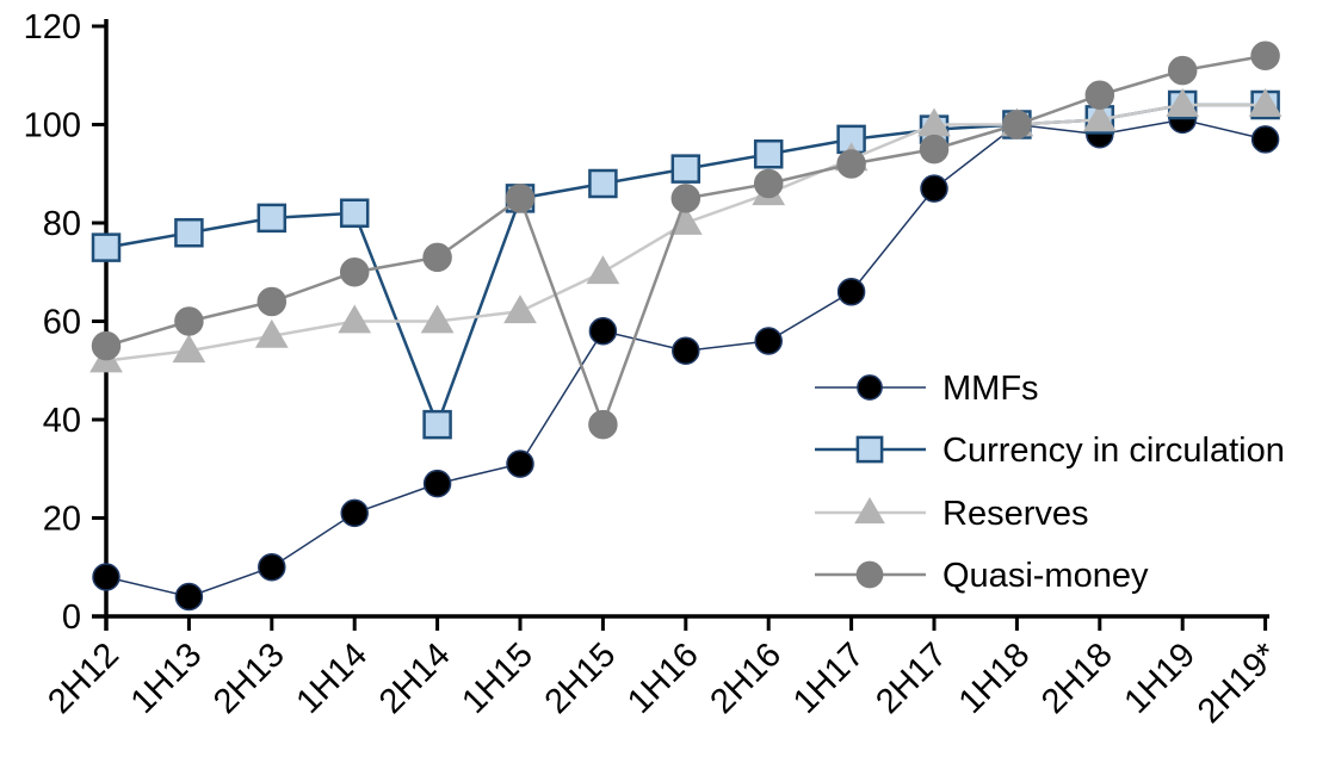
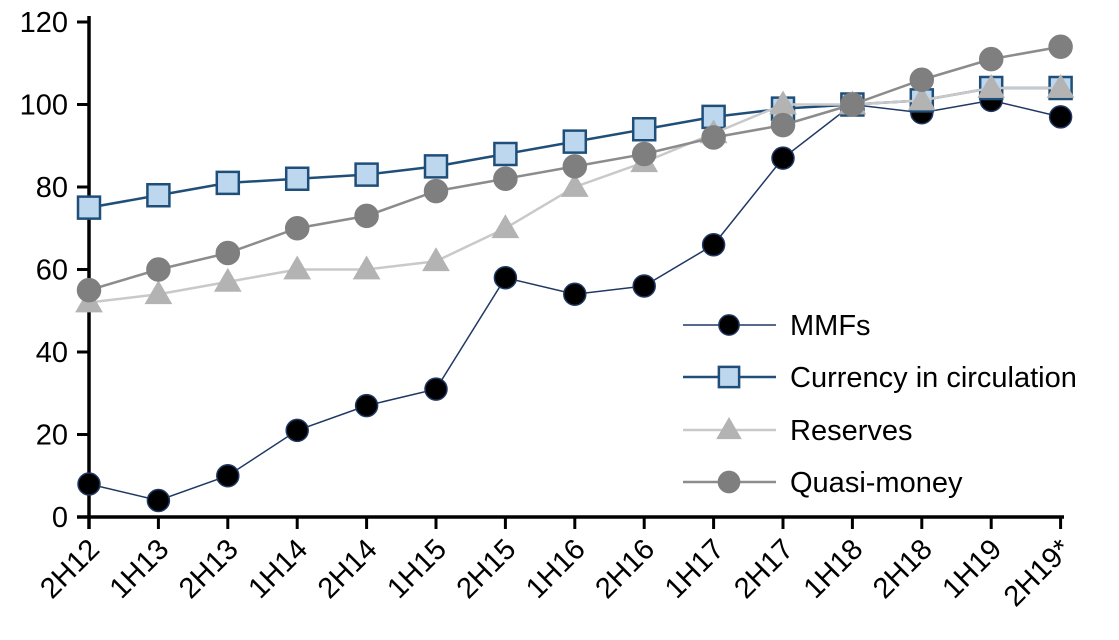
Currency in circulation/2H14: 39 -> 83
Quasi-money/1H15: 85 -> 79
Quasi-money/2H15: 39 -> 82
